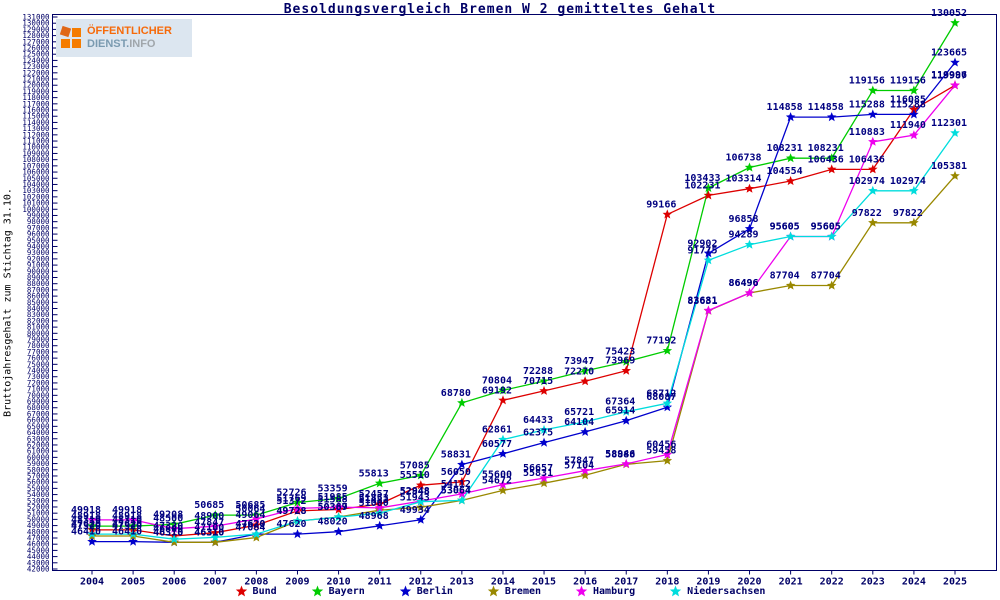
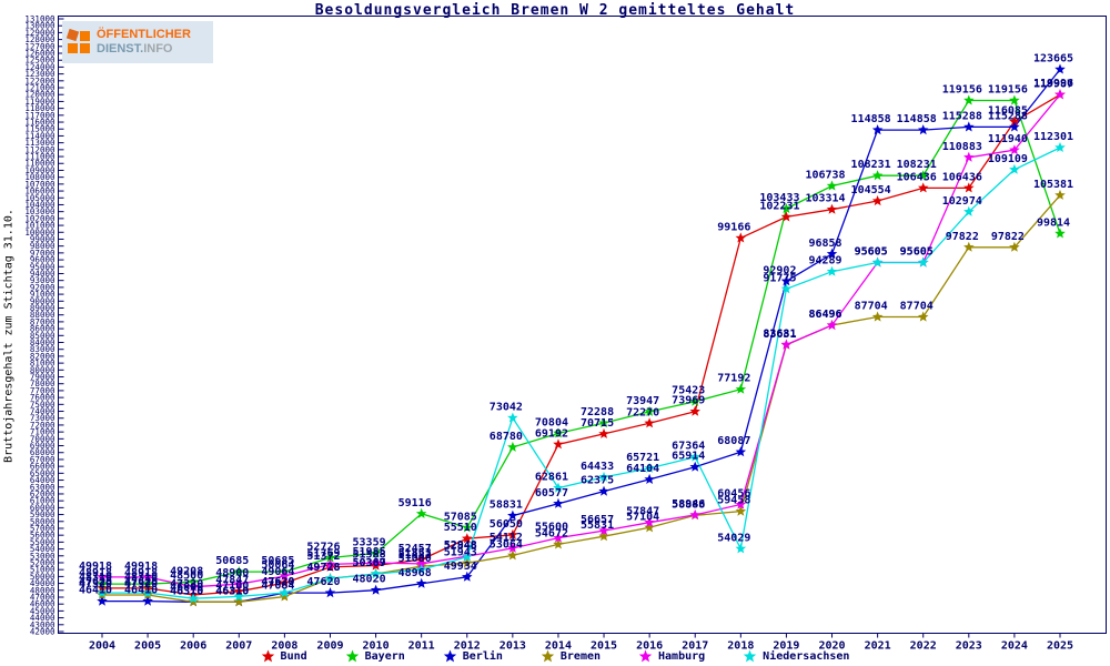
Bayern/2011: 55813 -> 59116
Niedersachsen/2013: 53064 -> 73042
Niedersachsen/2018: 68712 -> 54029
Niedersachsen/2024: 102974 -> 109109
Bayern/2025: 130052 -> 99814
